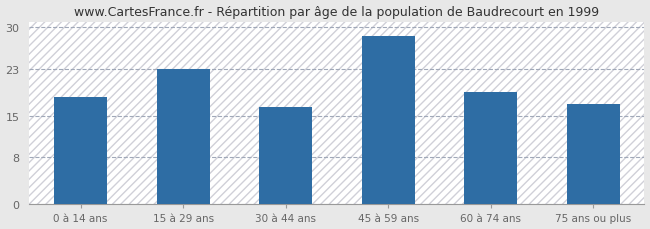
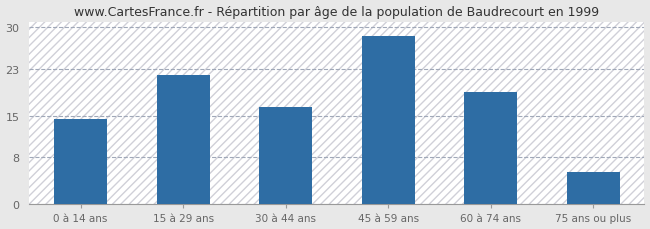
0 à 14 ans: 18.2 -> 14.5
15 à 29 ans: 23.0 -> 22.0
75 ans ou plus: 17.0 -> 5.5
